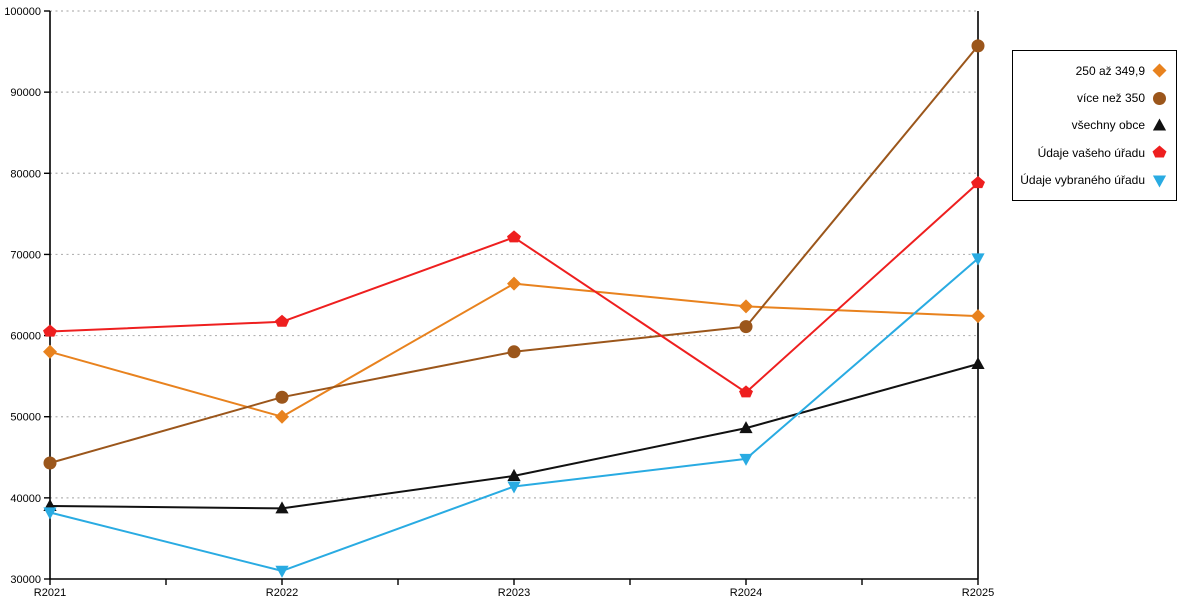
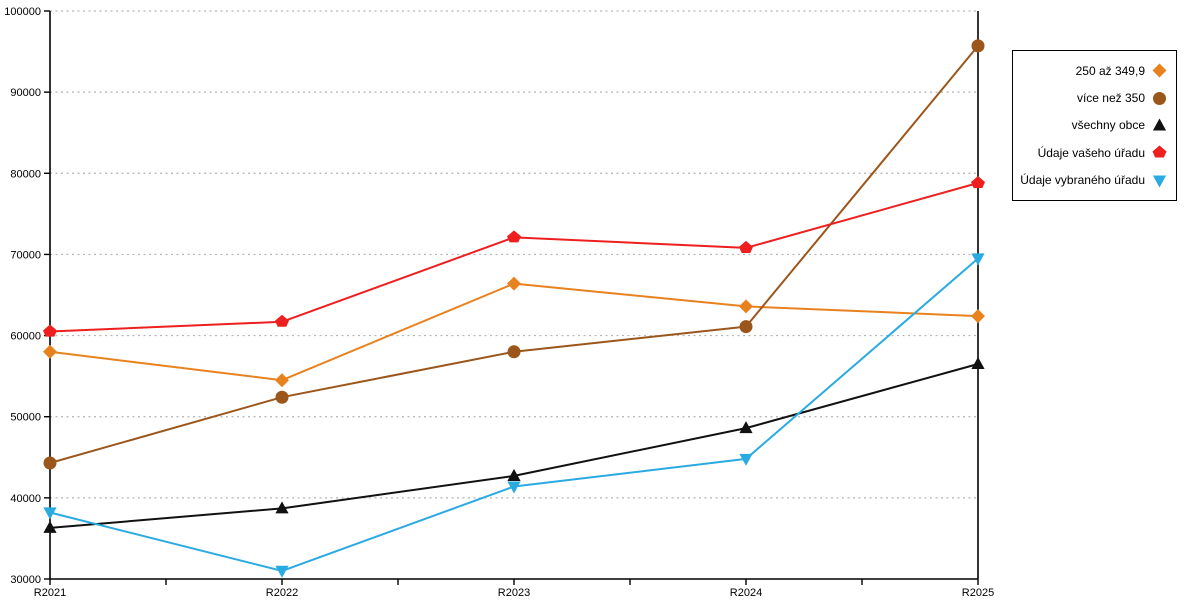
všechny obce/R2021: 39000 -> 36000
250 až 349,9/R2022: 50000 -> 54000
Údaje vašeho úřadu/R2024: 53000 -> 71000
